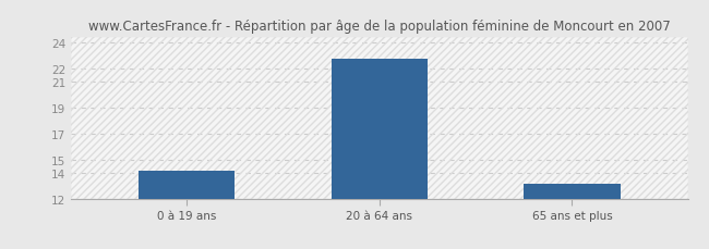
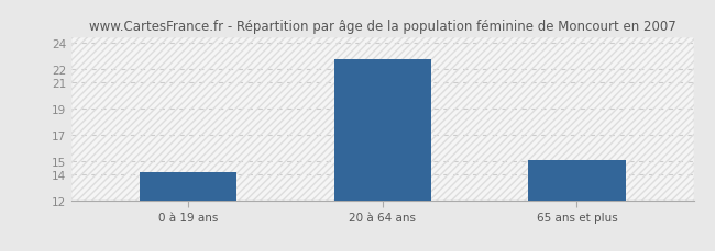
65 ans et plus: 13.2 -> 15.1
